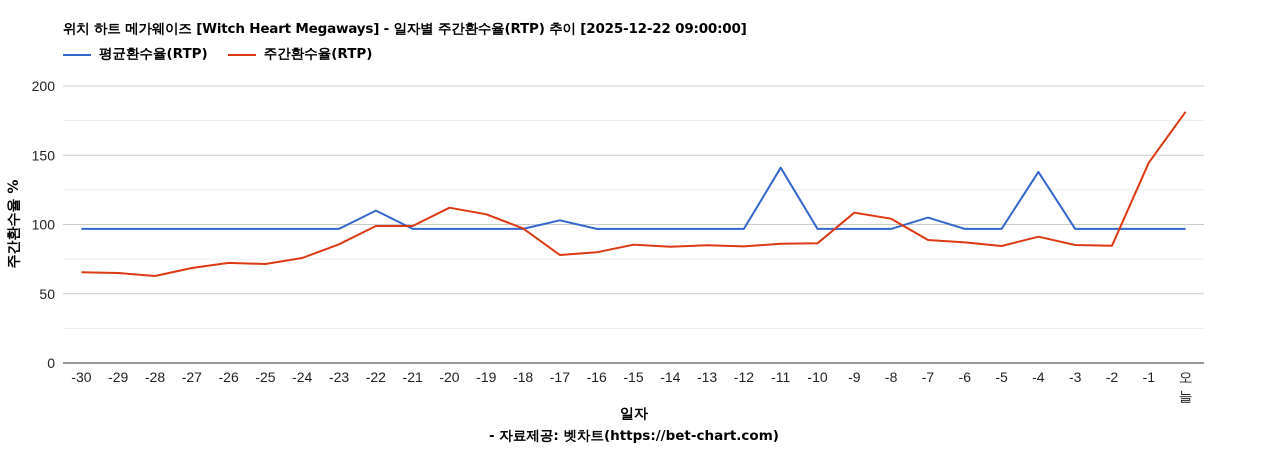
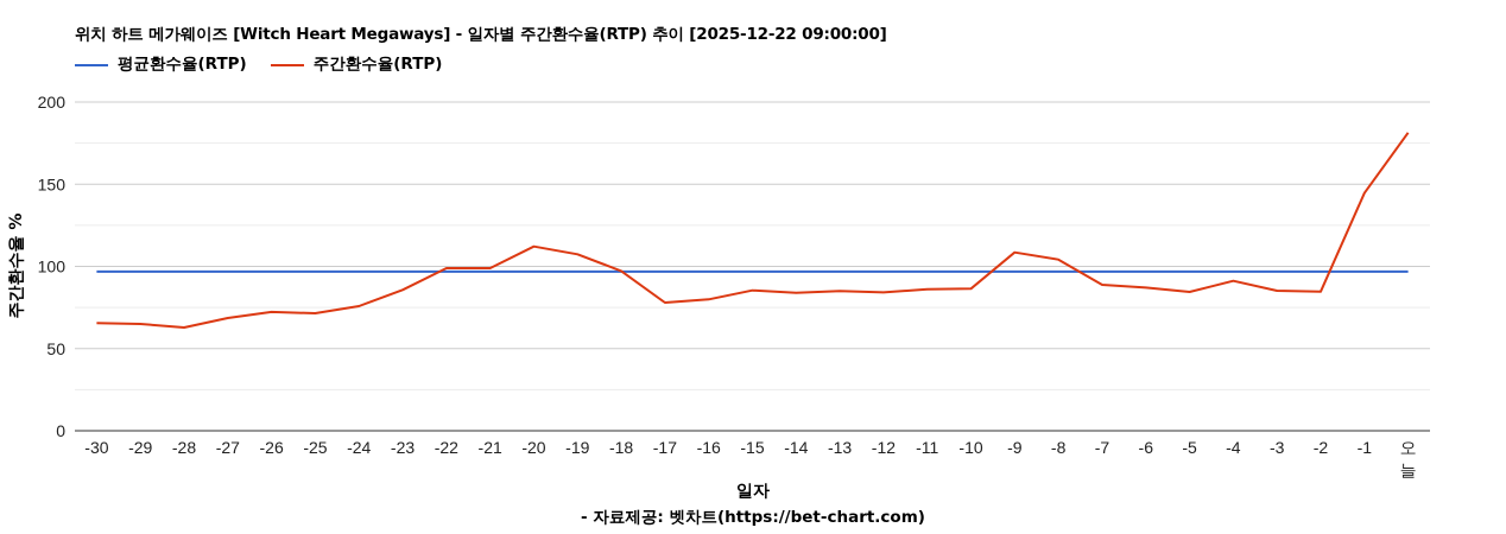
평균환수율(RTP)/-22: 110 -> 97
평균환수율(RTP)/-17: 103 -> 97
평균환수율(RTP)/-11: 141 -> 97
평균환수율(RTP)/-7: 105 -> 97
평균환수율(RTP)/-4: 138 -> 97
